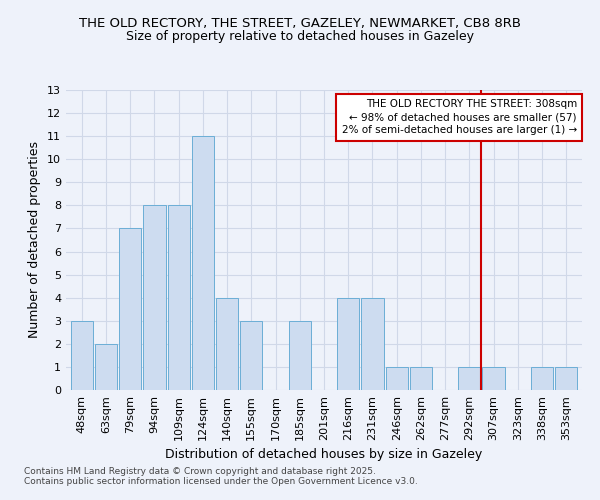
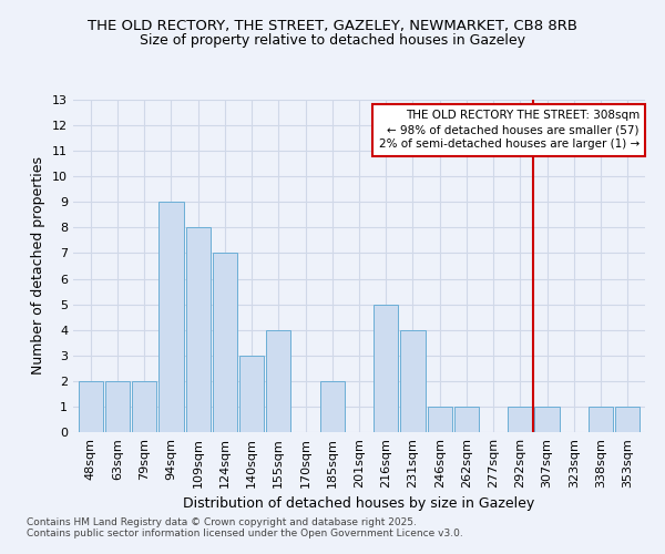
48sqm: 3 -> 2
79sqm: 7 -> 2
94sqm: 8 -> 9
124sqm: 11 -> 7
140sqm: 4 -> 3
155sqm: 3 -> 4
185sqm: 3 -> 2
216sqm: 4 -> 5
